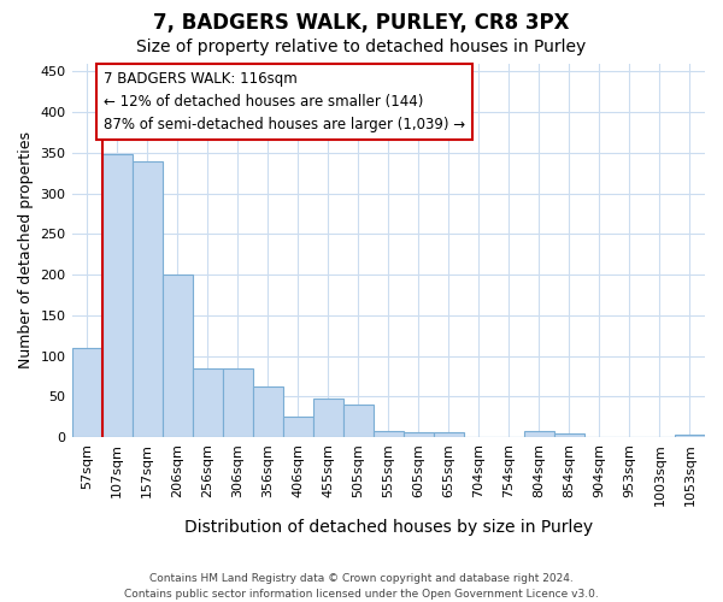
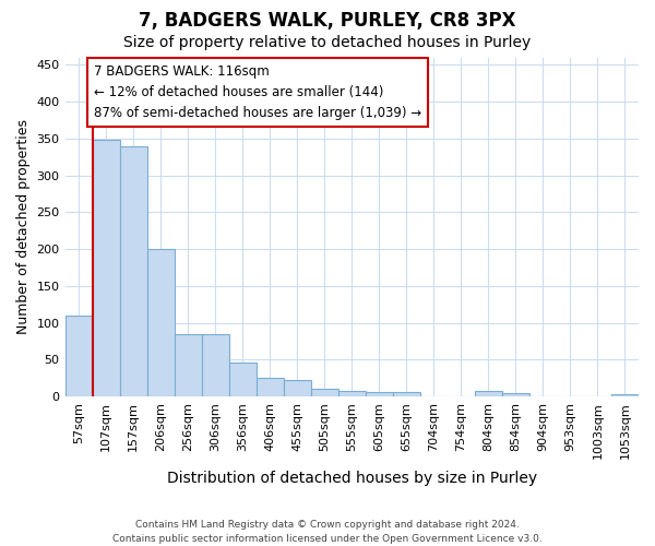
356sqm: 62 -> 46
455sqm: 48 -> 22
505sqm: 40 -> 11
